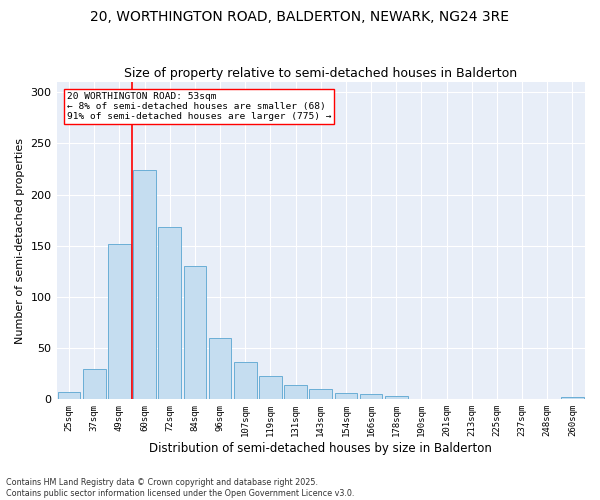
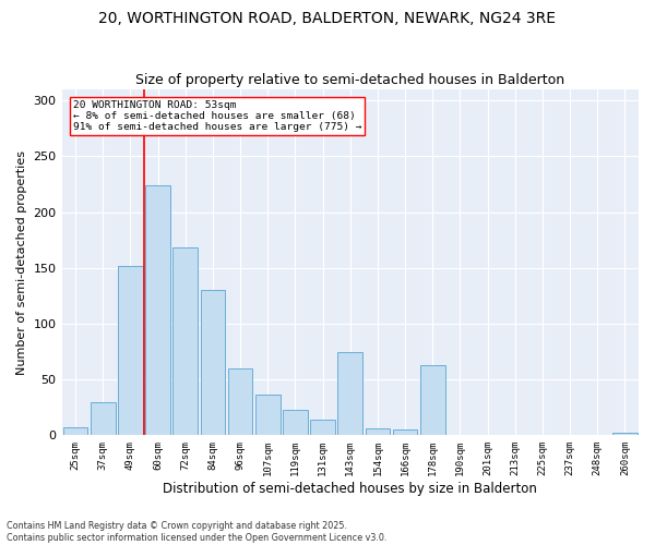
143sqm: 10 -> 75
178sqm: 3 -> 63
